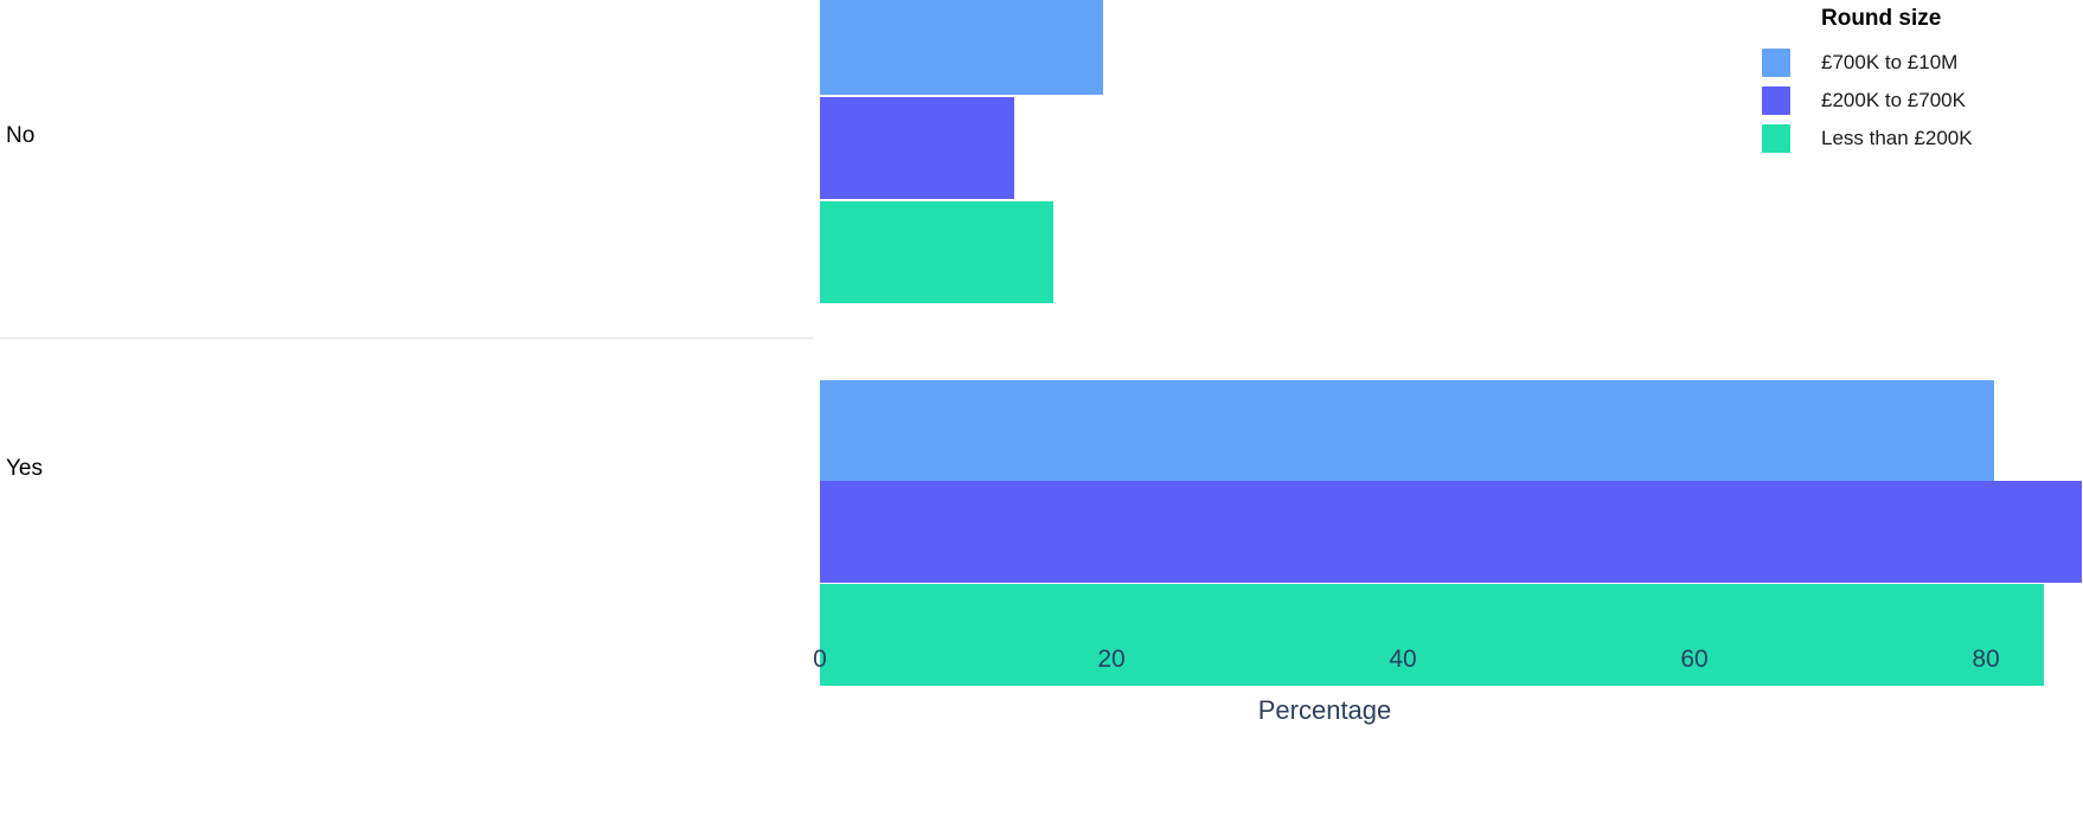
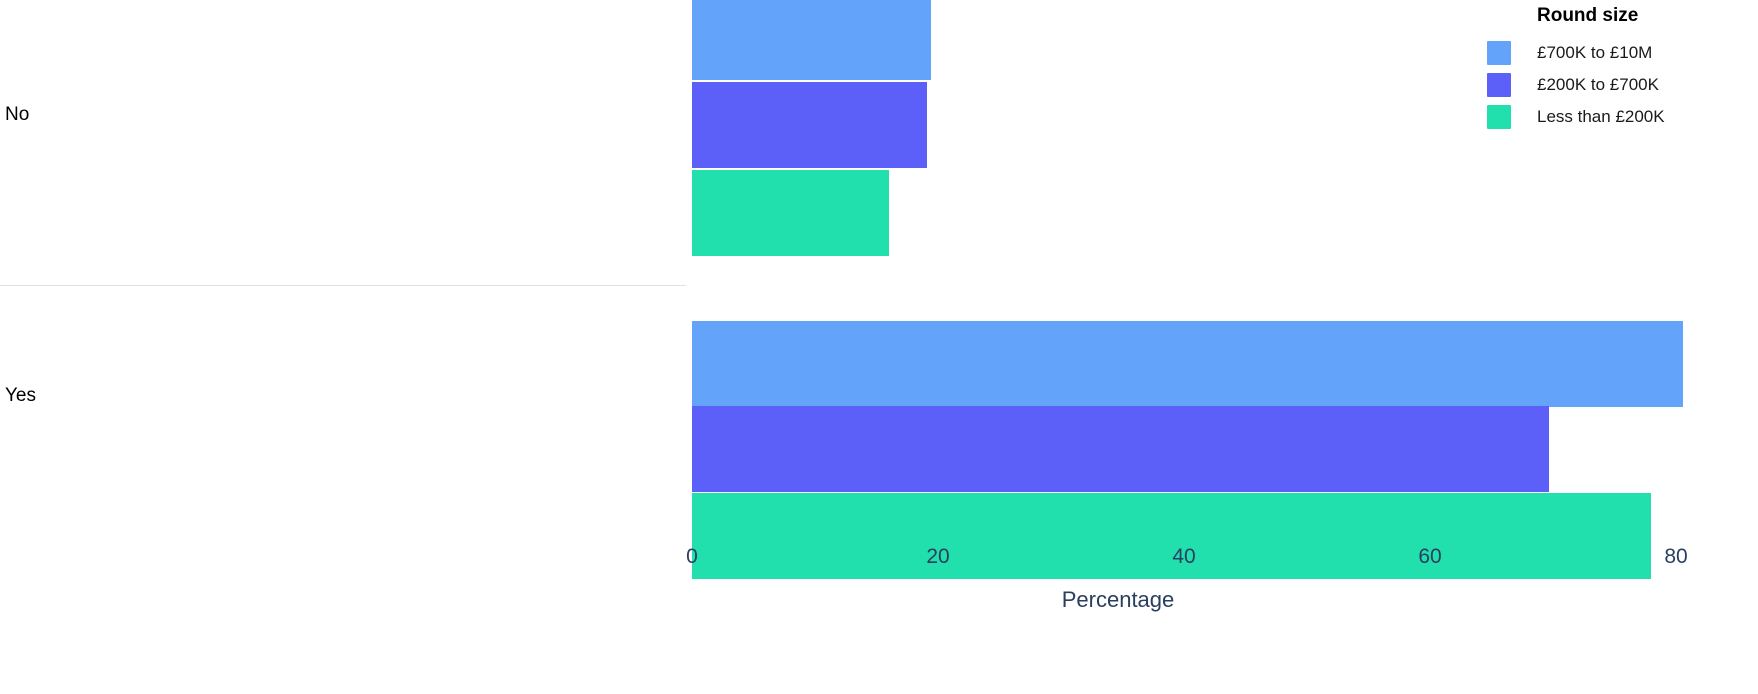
£200K to £700K/No: 13.3 -> 19.1
£200K to £700K/Yes: 86.6 -> 69.7
Less than £200K/Yes: 84 -> 78
